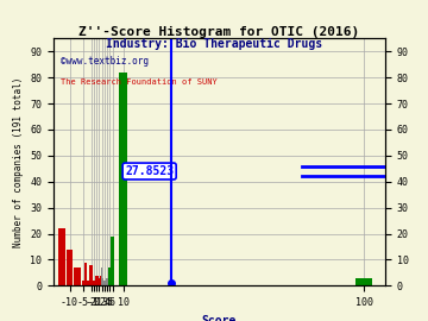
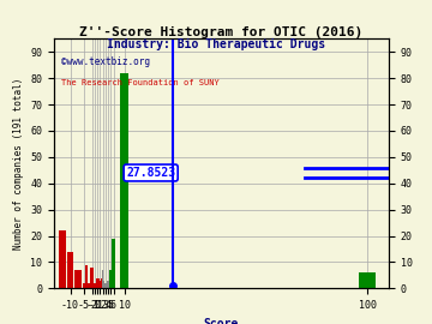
100: 3 -> 6
